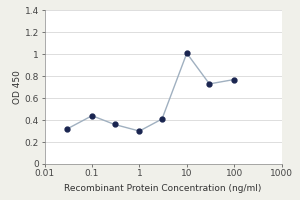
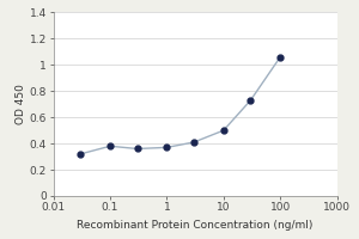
0.1: 0.44 -> 0.38
1: 0.30 -> 0.37
10: 1.01 -> 0.50
100: 0.77 -> 1.06
